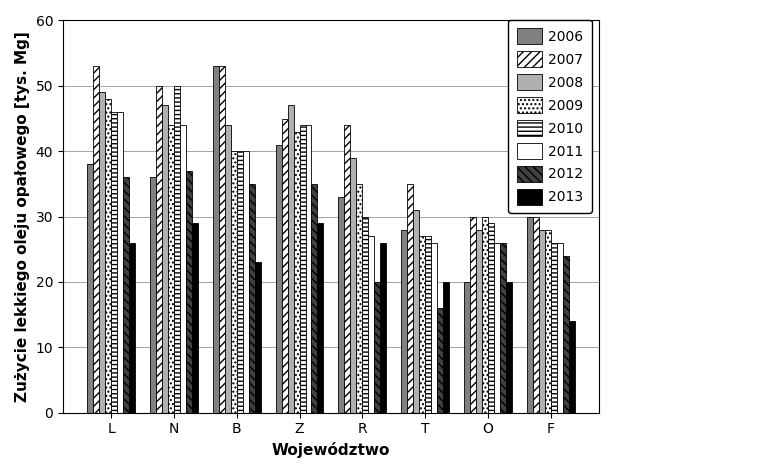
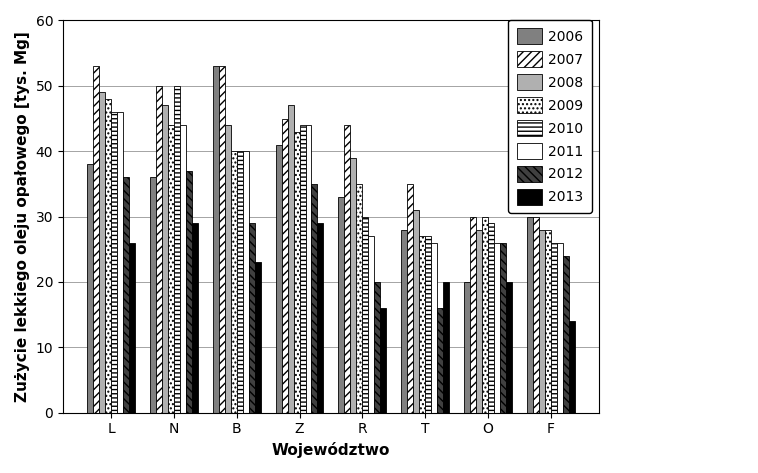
2012/B: 35 -> 29
2013/R: 26 -> 16
